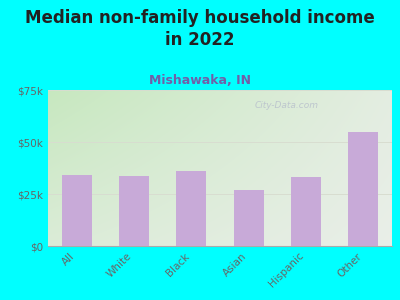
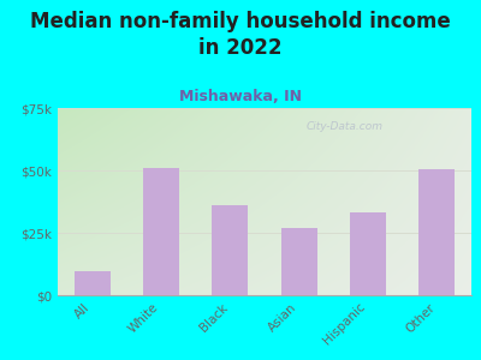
All: $34.0k -> $9.5k
White: $33.5k -> $51.0k
Other: $55.0k -> $50.5k
